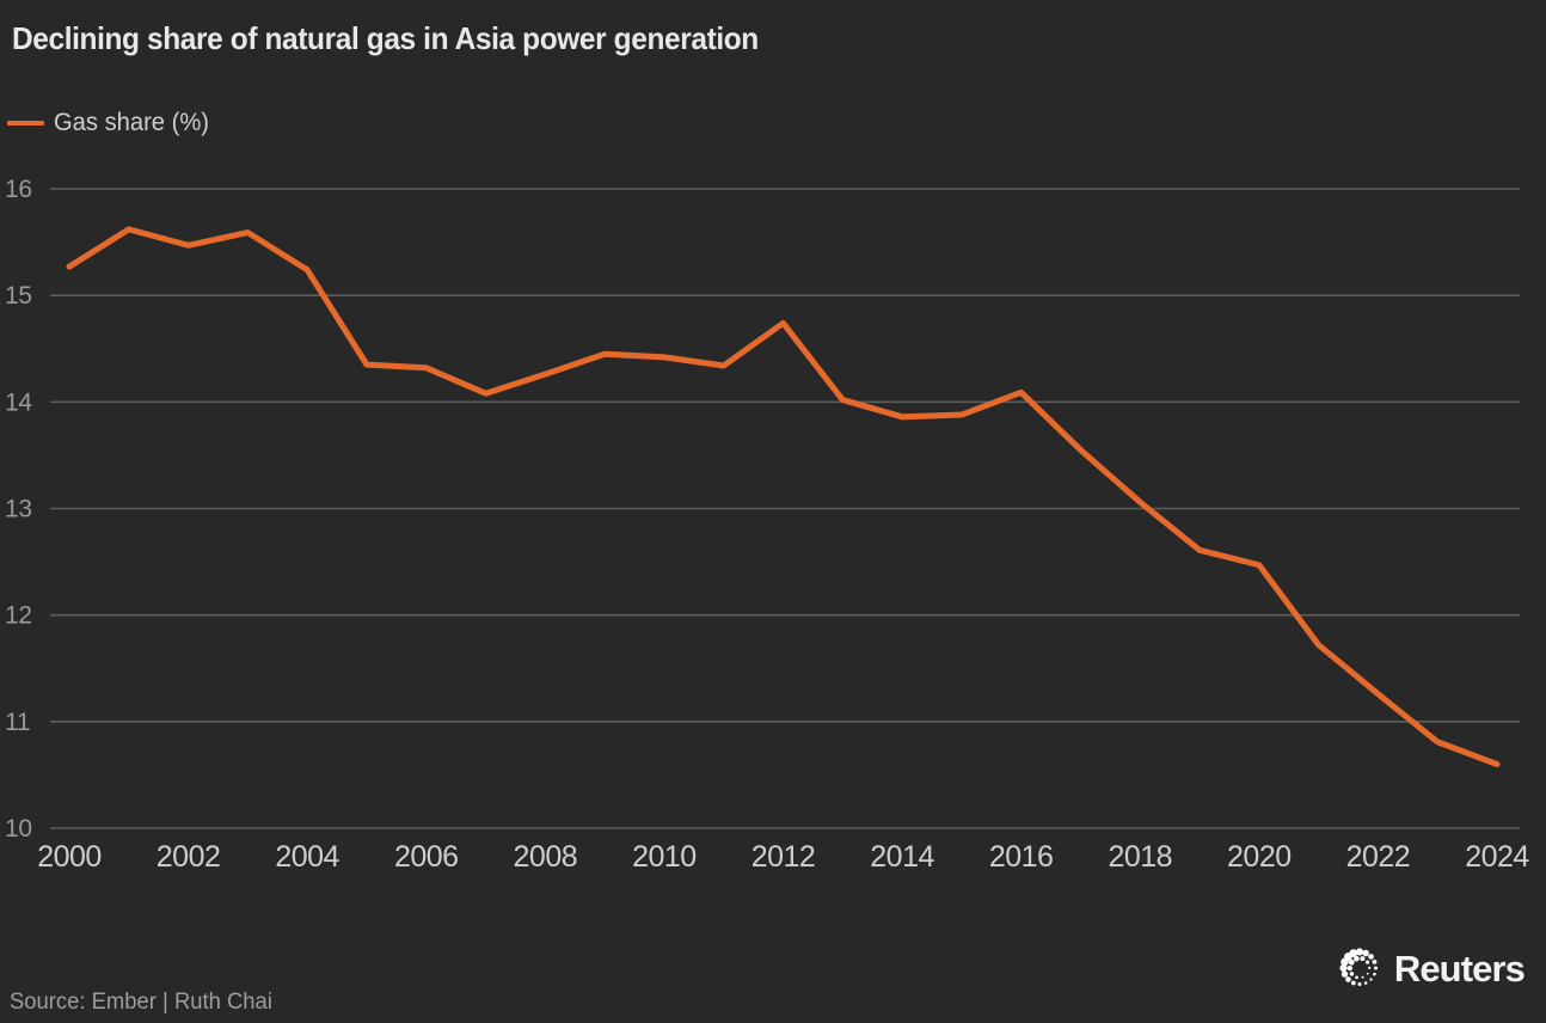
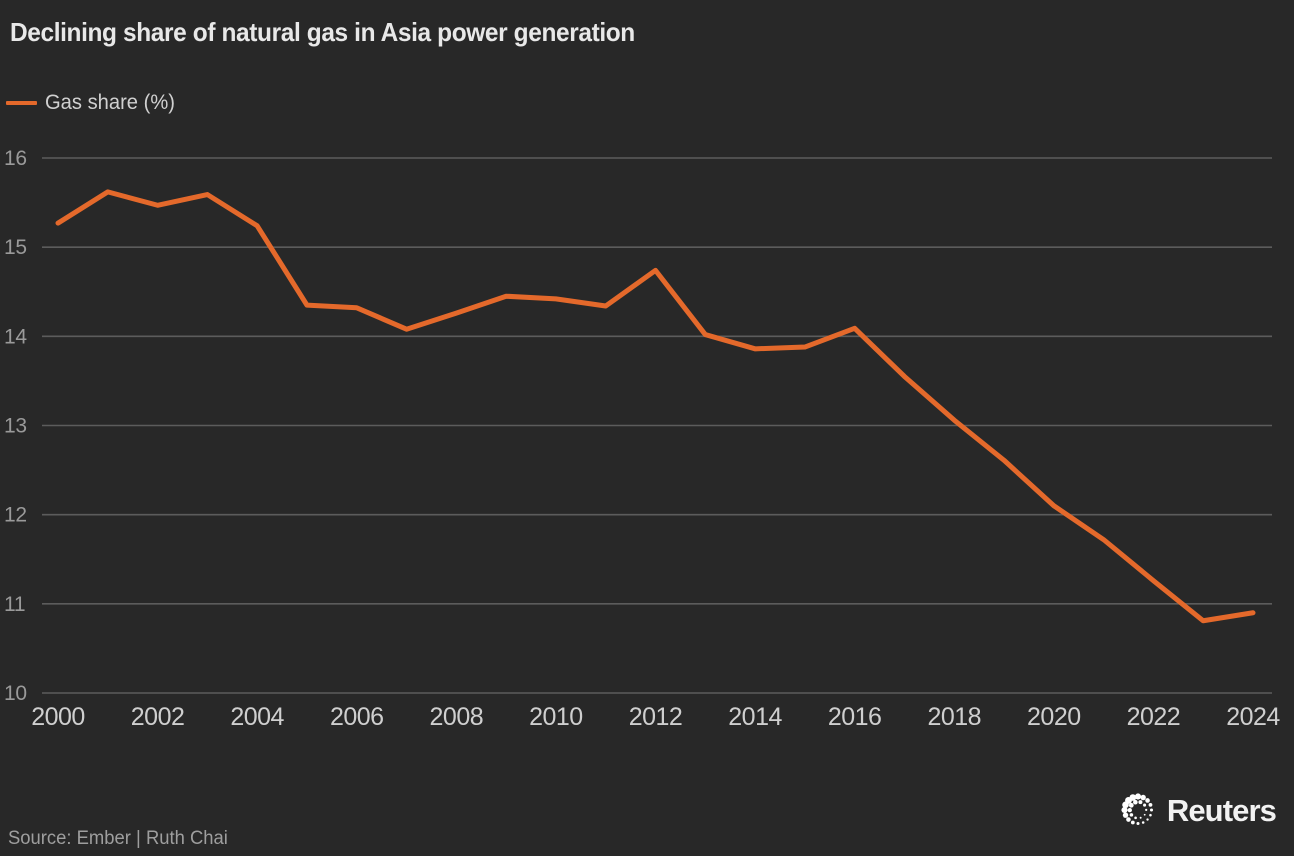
2020: 12.5 -> 12.1
2024: 10.6 -> 10.9
